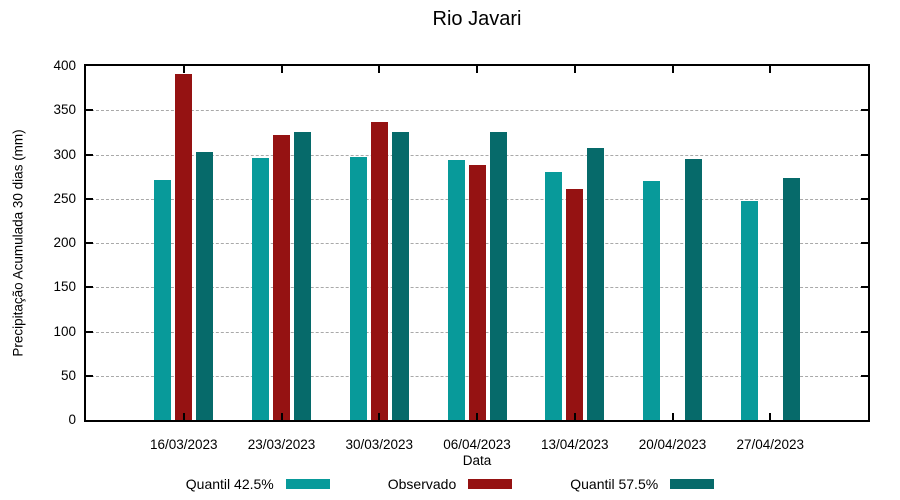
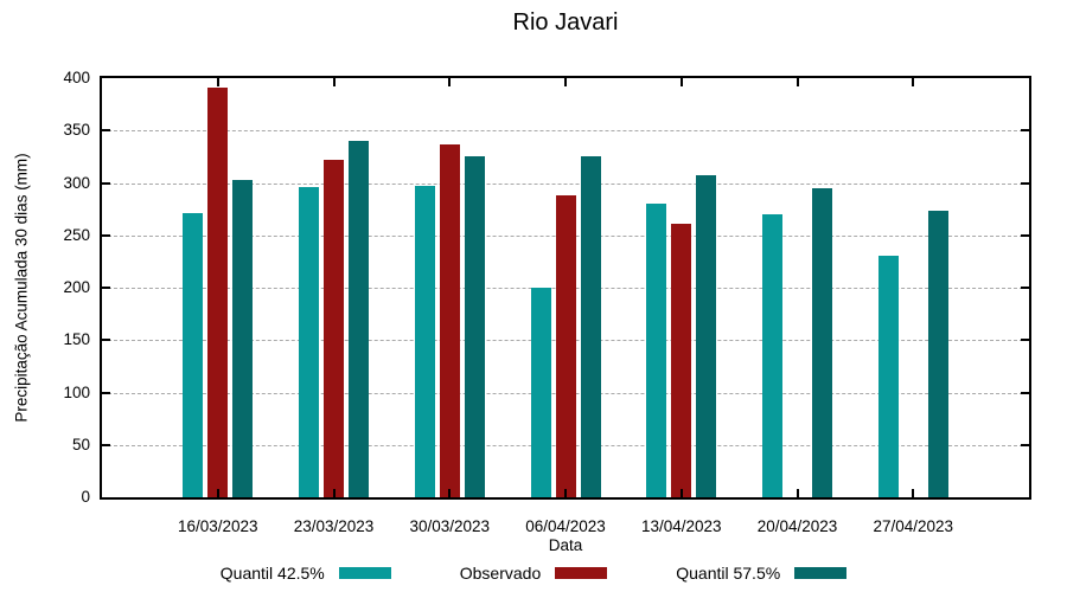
Quantil 57.5%/23/03/2023: 330 -> 340
Quantil 42.5%/06/04/2023: 290 -> 200
Quantil 42.5%/27/04/2023: 250 -> 230
